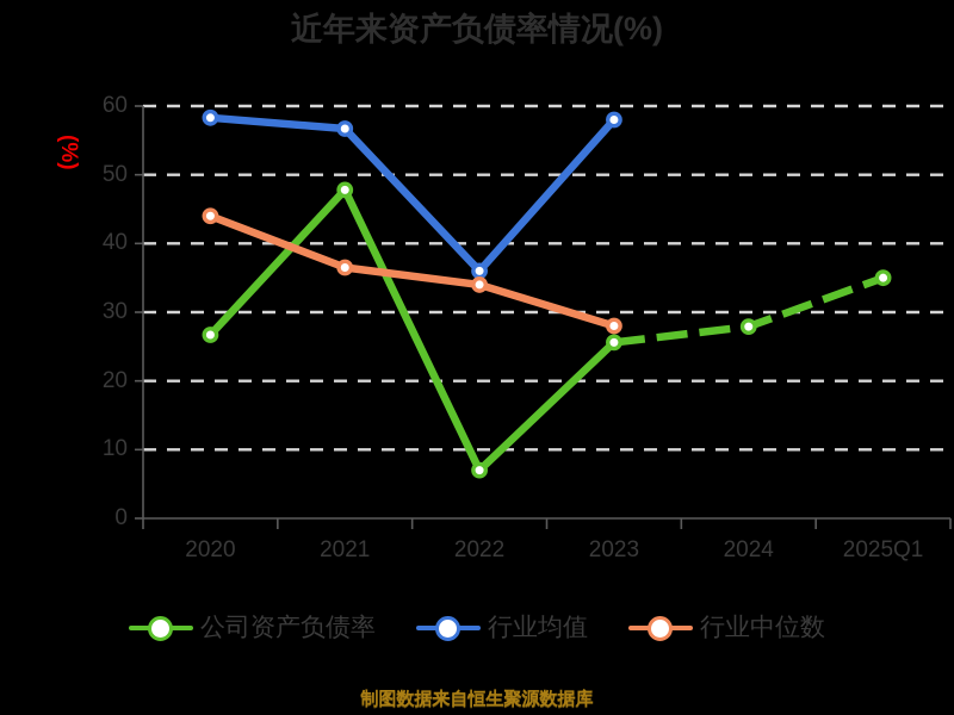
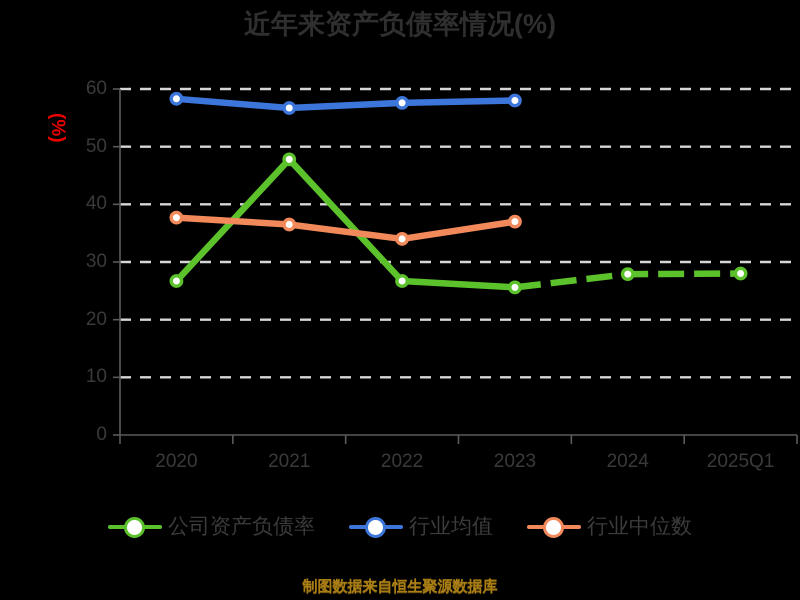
行业中位数/2020: 44 -> 38
公司资产负债率/2022: 7 -> 27
行业均值/2022: 36 -> 58
行业中位数/2023: 28 -> 37
公司资产负债率/2025Q1: 35 -> 28
